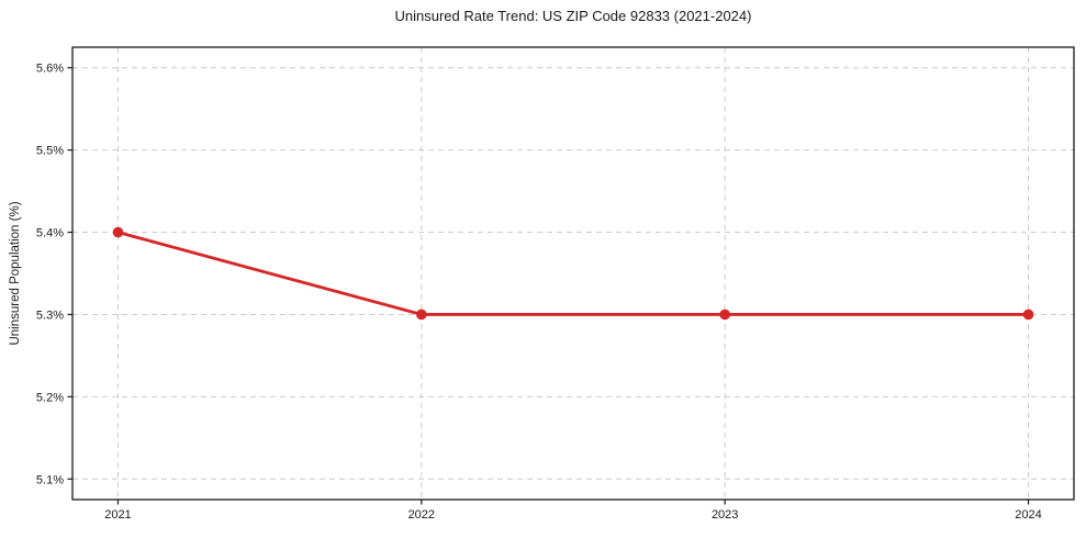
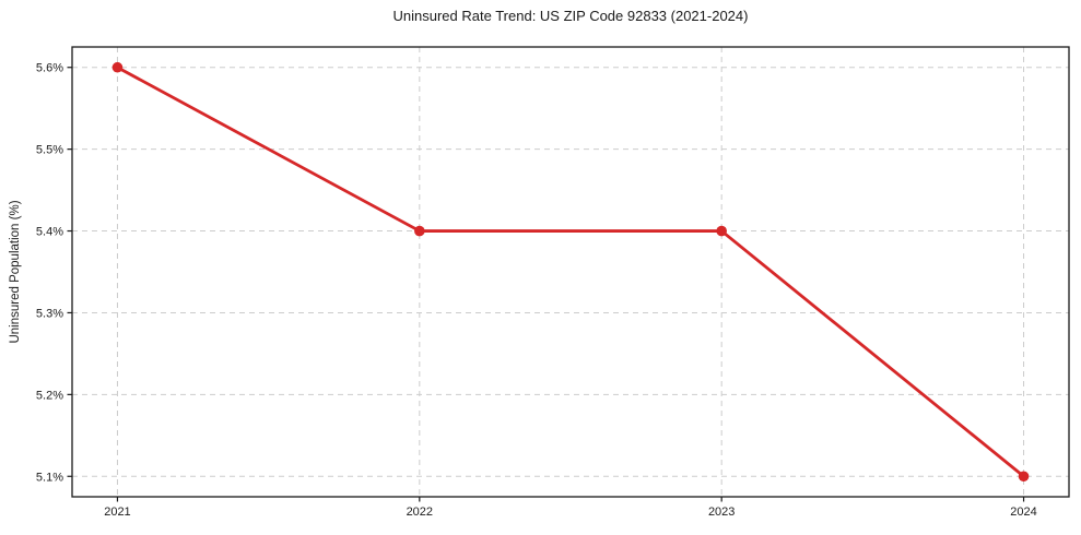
2021: 5.4% -> 5.6%
2022: 5.3% -> 5.4%
2023: 5.3% -> 5.4%
2024: 5.3% -> 5.1%
